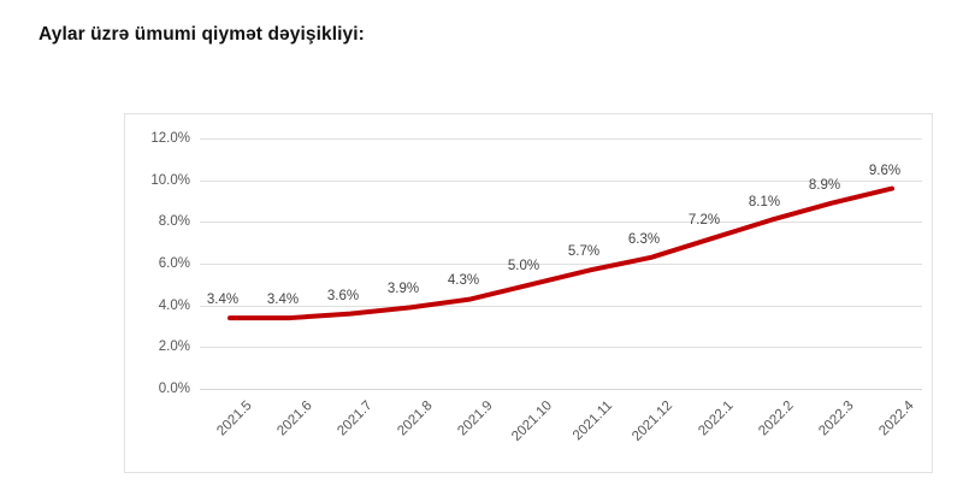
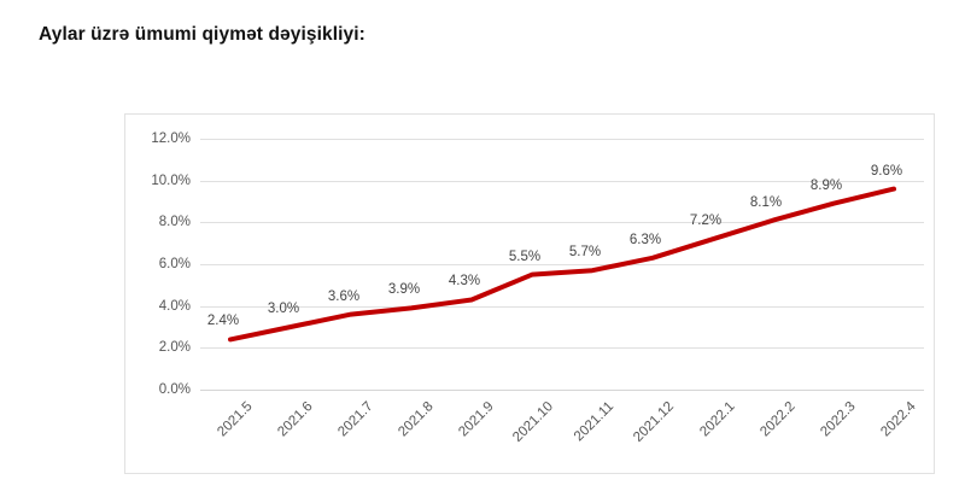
2021.5: 3.4% -> 2.4%
2021.6: 3.4% -> 3.0%
2021.10: 5.0% -> 5.5%
